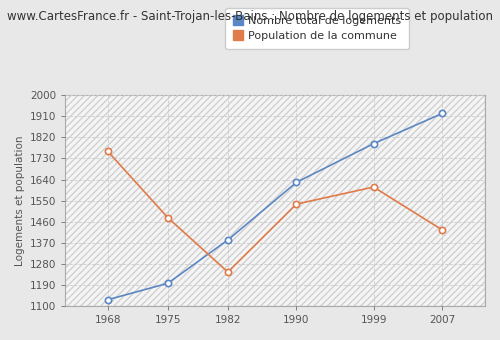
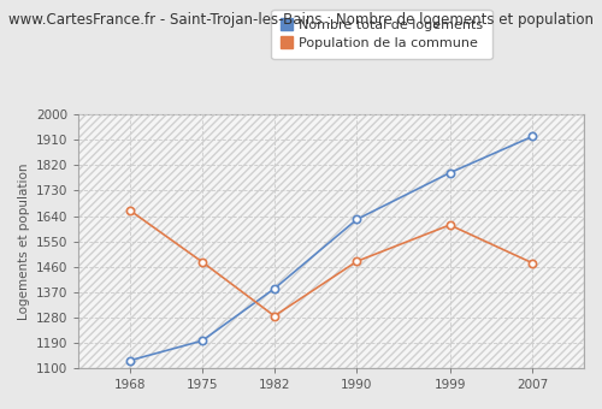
Population de la commune/1968: 1760 -> 1660
Population de la commune/1982: 1245 -> 1285
Population de la commune/1990: 1535 -> 1479
Population de la commune/2007: 1425 -> 1473
